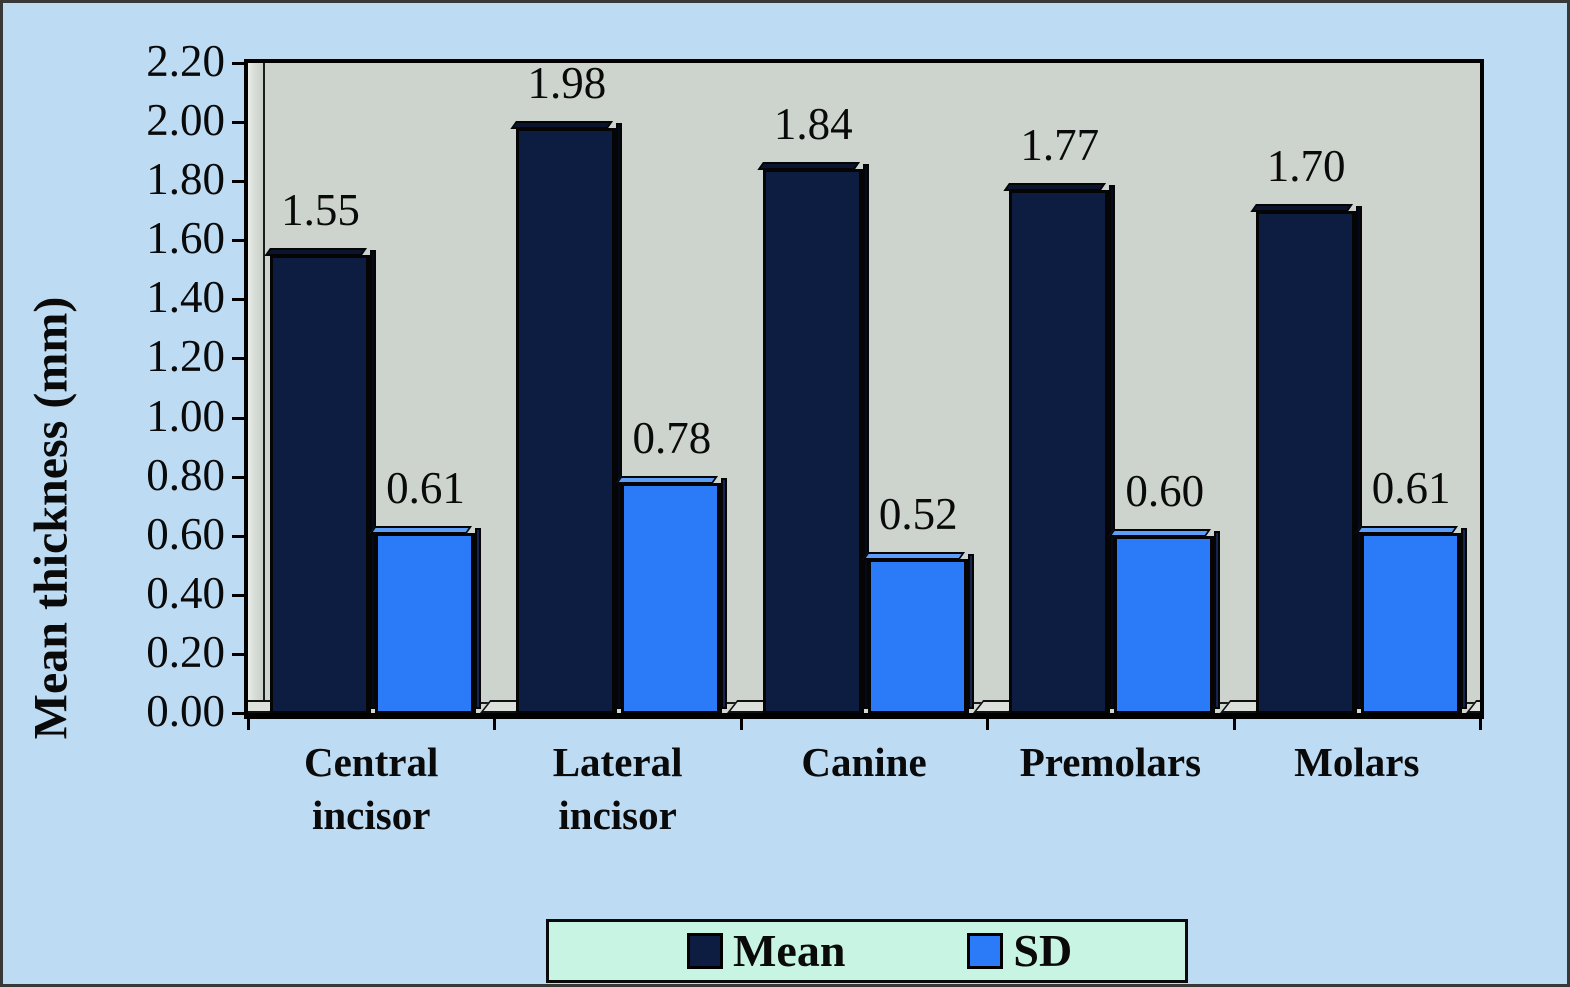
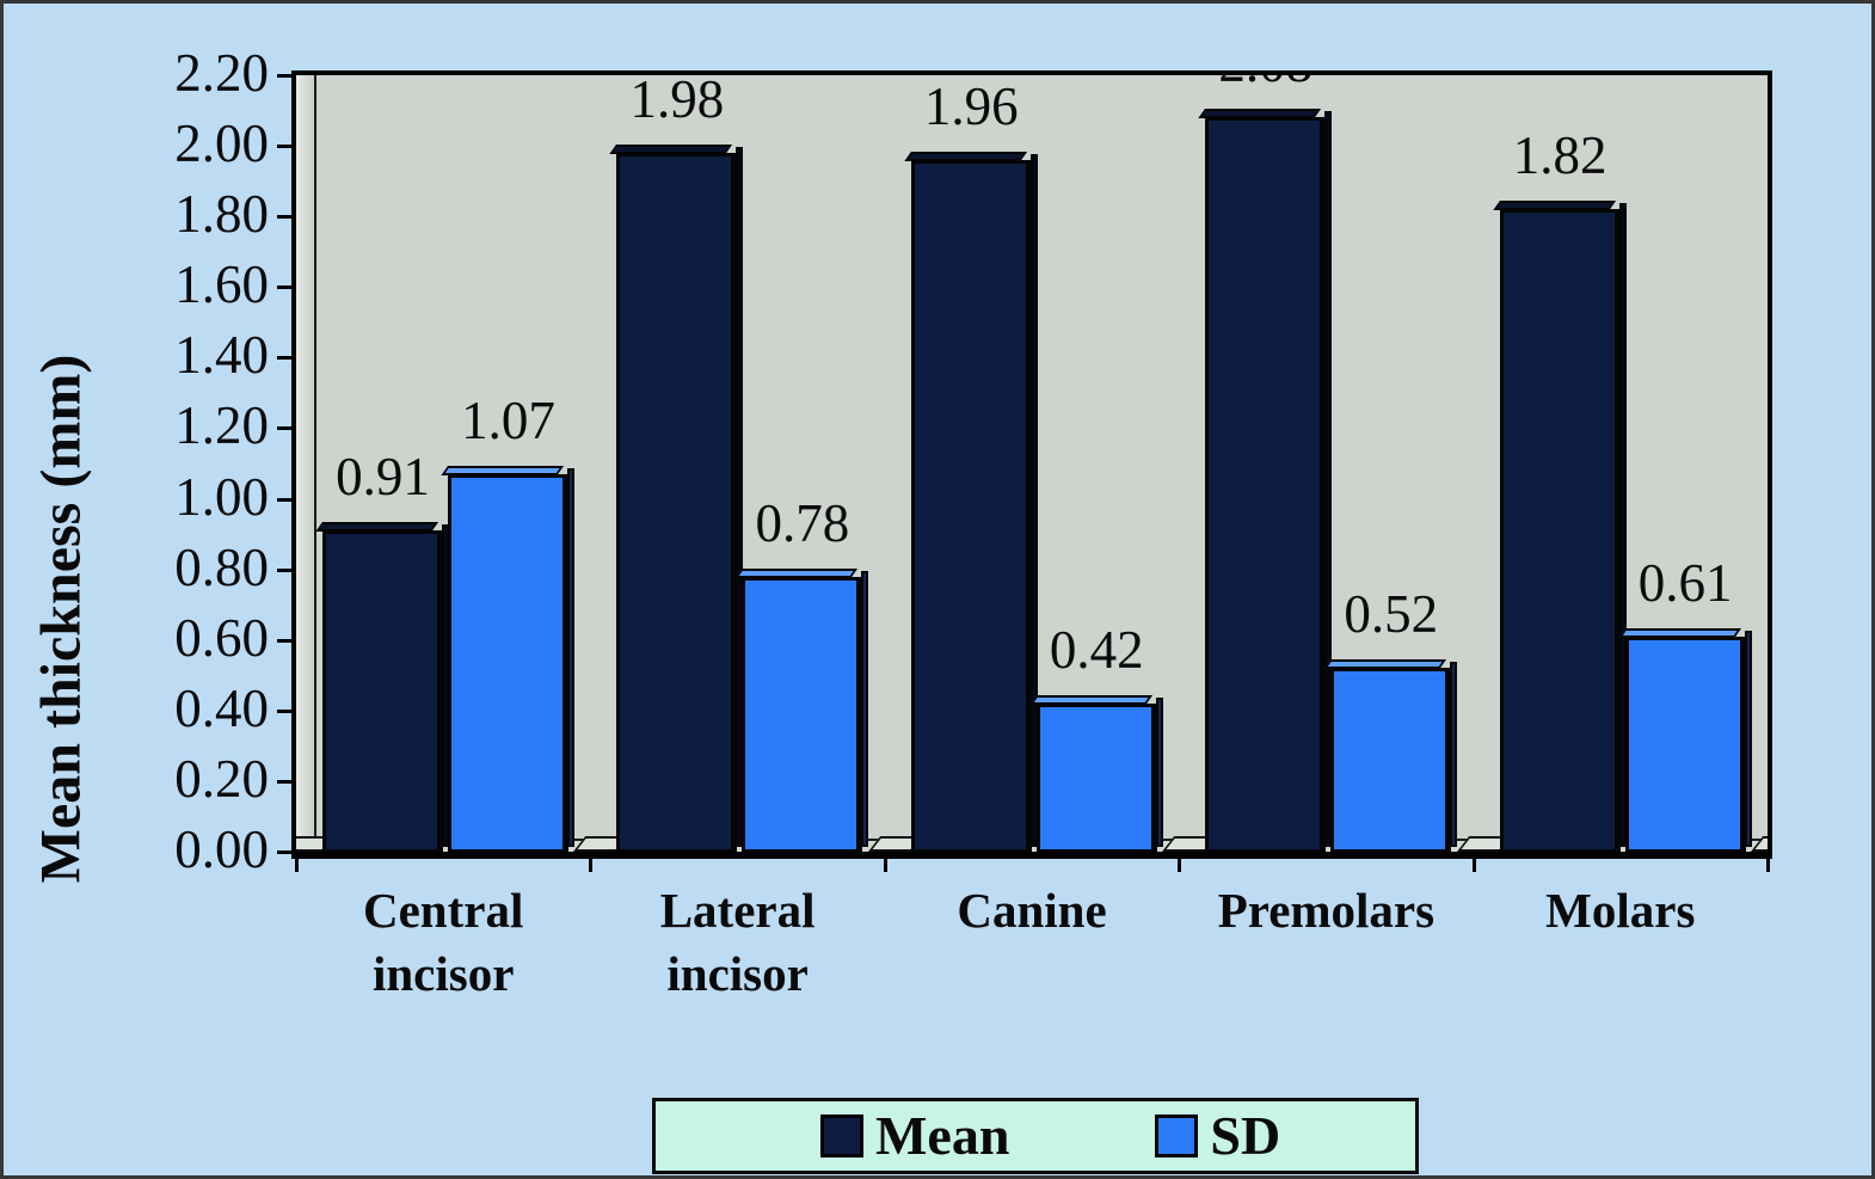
Mean/Central incisor: 1.55 -> 0.91
SD/Central incisor: 0.61 -> 1.07
Mean/Canine: 1.84 -> 1.96
SD/Canine: 0.52 -> 0.42
Mean/Premolars: 1.77 -> 2.08
SD/Premolars: 0.60 -> 0.52
Mean/Molars: 1.70 -> 1.82
